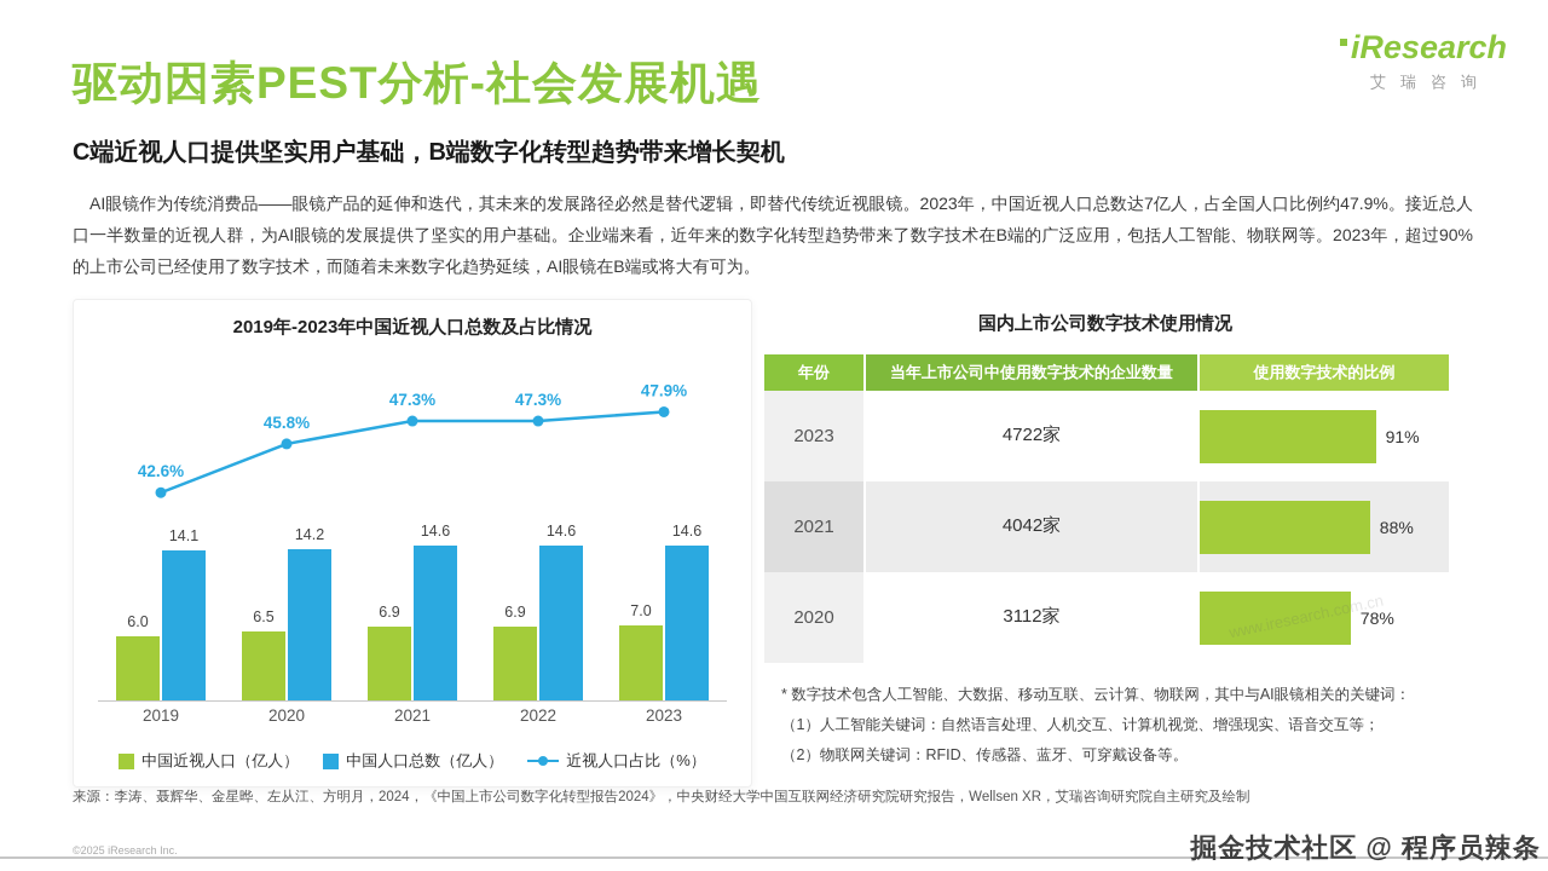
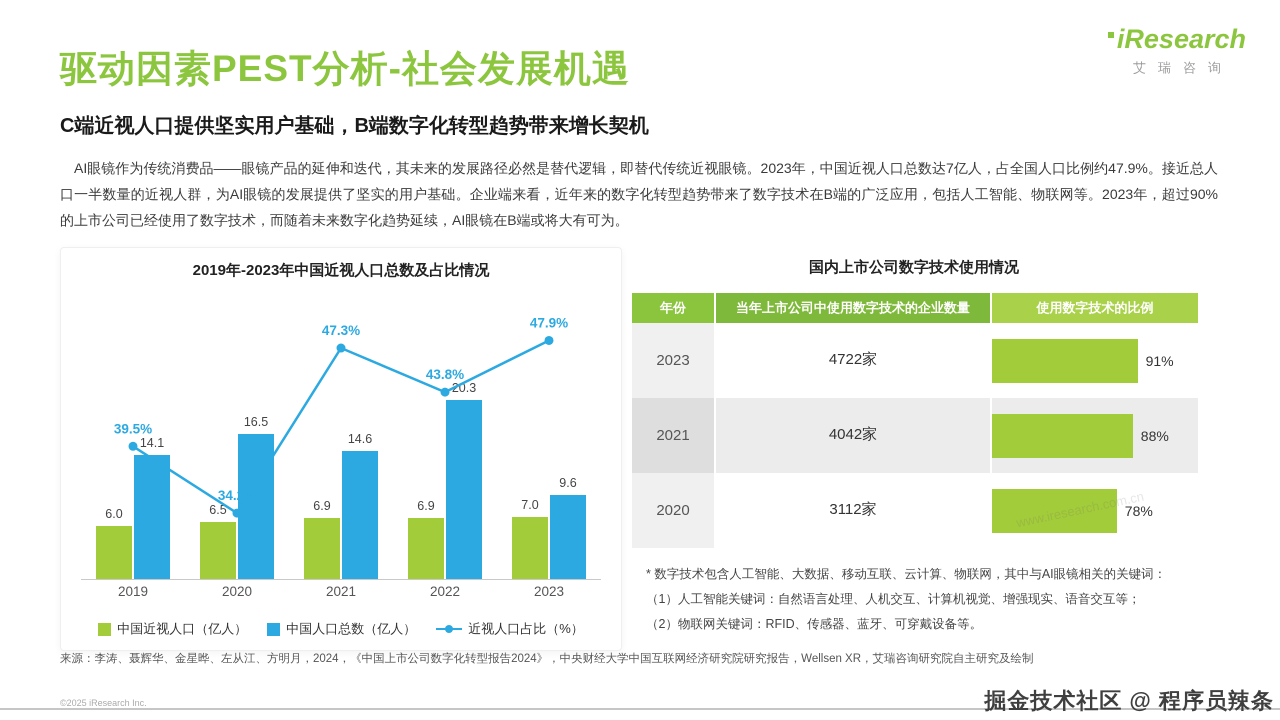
2019年-2023年中国近视人口总数及占比情况/近视人口占比（%）/2019: 42.6% -> 39.5%
2019年-2023年中国近视人口总数及占比情况/中国人口总数（亿人）/2020: 14.2 -> 16.5
2019年-2023年中国近视人口总数及占比情况/近视人口占比（%）/2020: 45.8% -> 34.2%
2019年-2023年中国近视人口总数及占比情况/中国人口总数（亿人）/2022: 14.6 -> 20.3
2019年-2023年中国近视人口总数及占比情况/近视人口占比（%）/2022: 47.3% -> 43.8%
2019年-2023年中国近视人口总数及占比情况/中国人口总数（亿人）/2023: 14.6 -> 9.6
